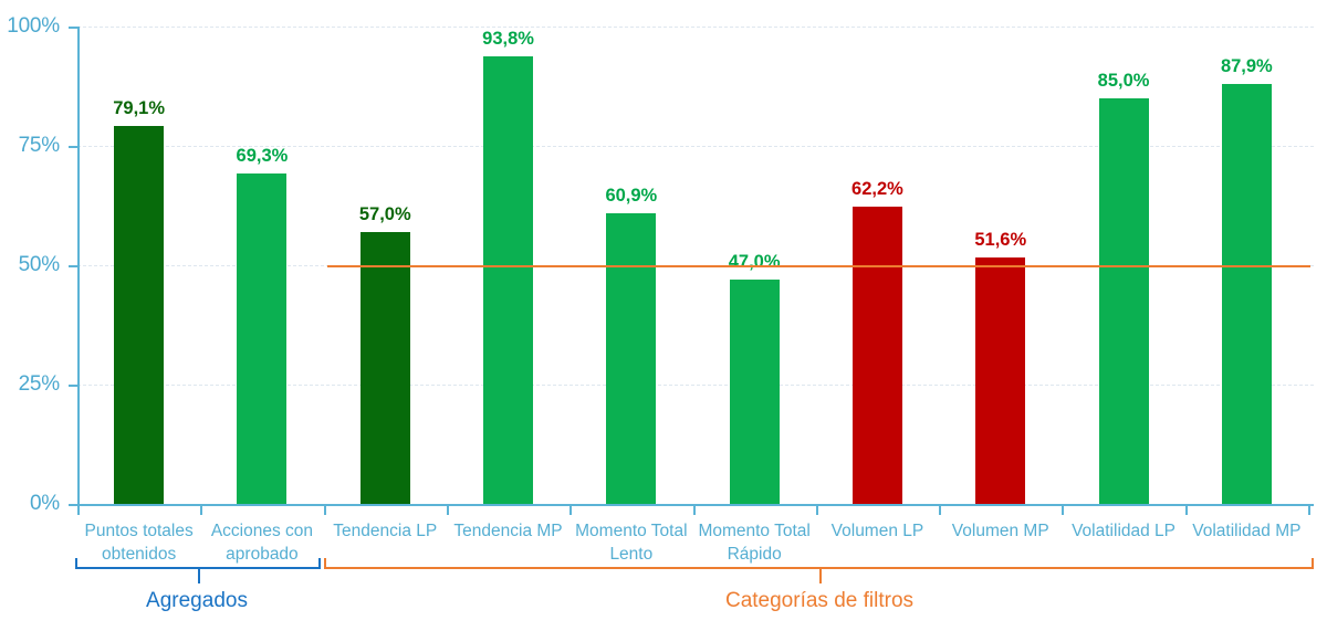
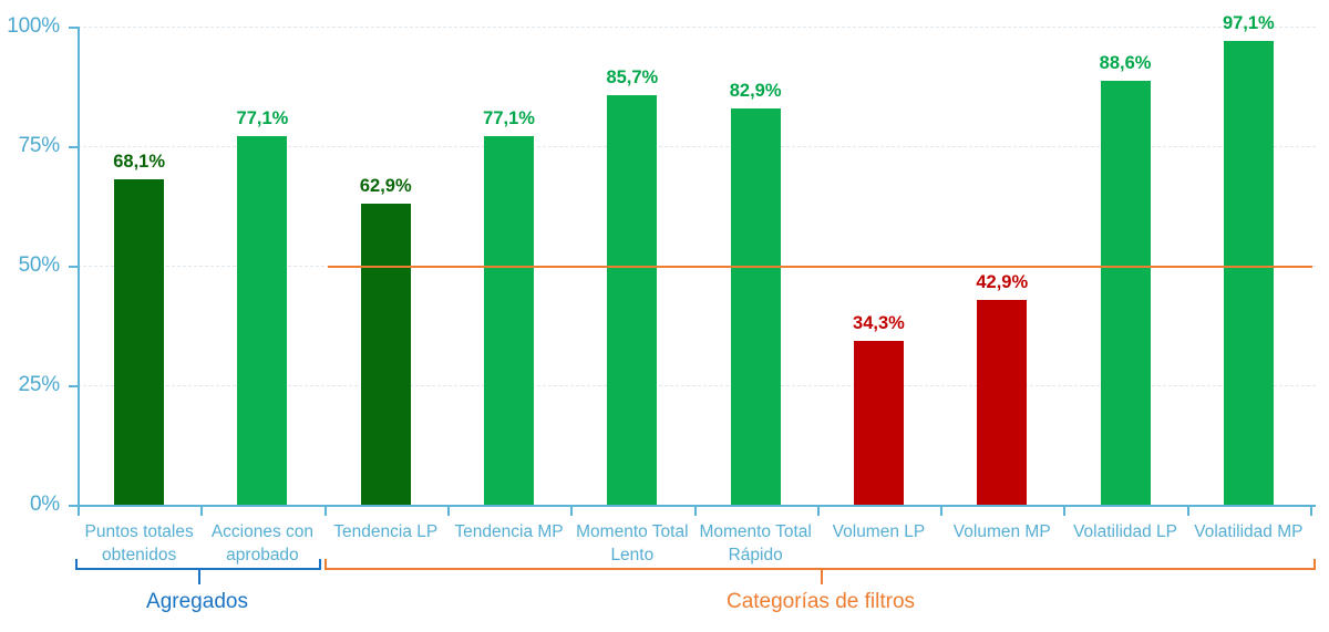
Puntos totales obtenidos: 79,1% -> 68,1%
Acciones con aprobado: 69,3% -> 77,1%
Tendencia LP: 57,0% -> 62,9%
Tendencia MP: 93,8% -> 77,1%
Momento Total Lento: 60,9% -> 85,7%
Momento Total Rápido: 47,0% -> 82,9%
Volumen LP: 62,2% -> 34,3%
Volumen MP: 51,6% -> 42,9%
Volatilidad LP: 85,0% -> 88,6%
Volatilidad MP: 87,9% -> 97,1%
